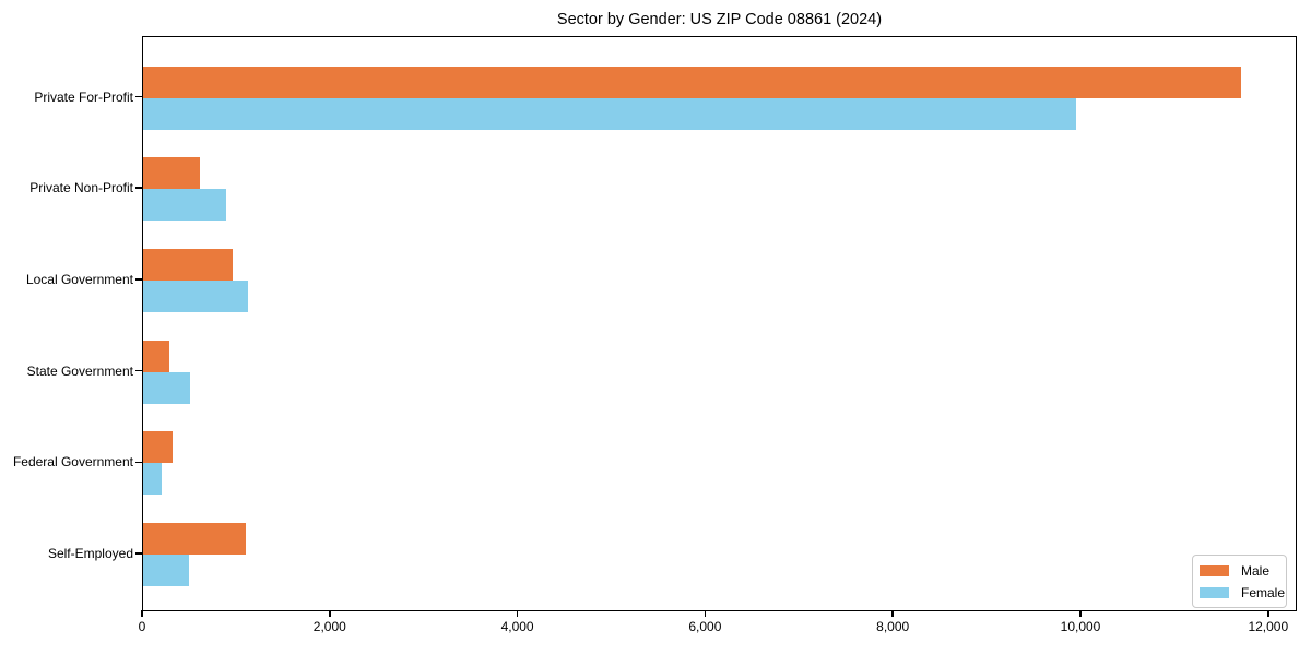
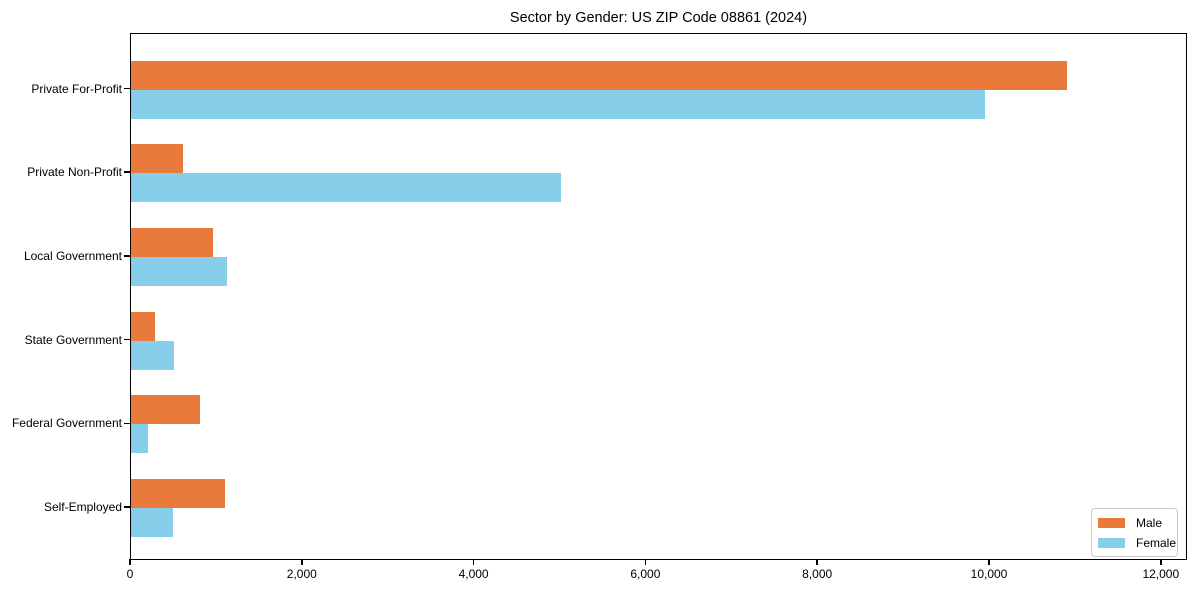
Male/Private For-Profit: 11700 -> 10900
Female/Private Non-Profit: 900 -> 5000
Male/Federal Government: 300 -> 800
